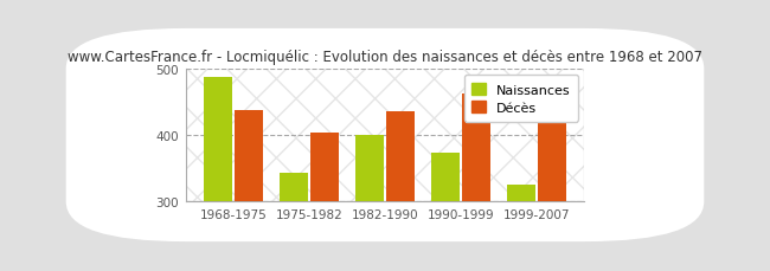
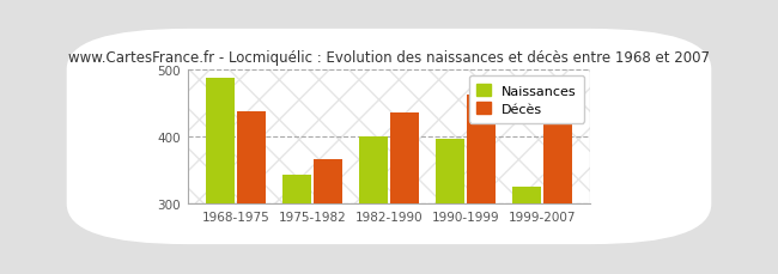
Décès/1975-1982: 403 -> 366
Naissances/1990-1999: 373 -> 396
